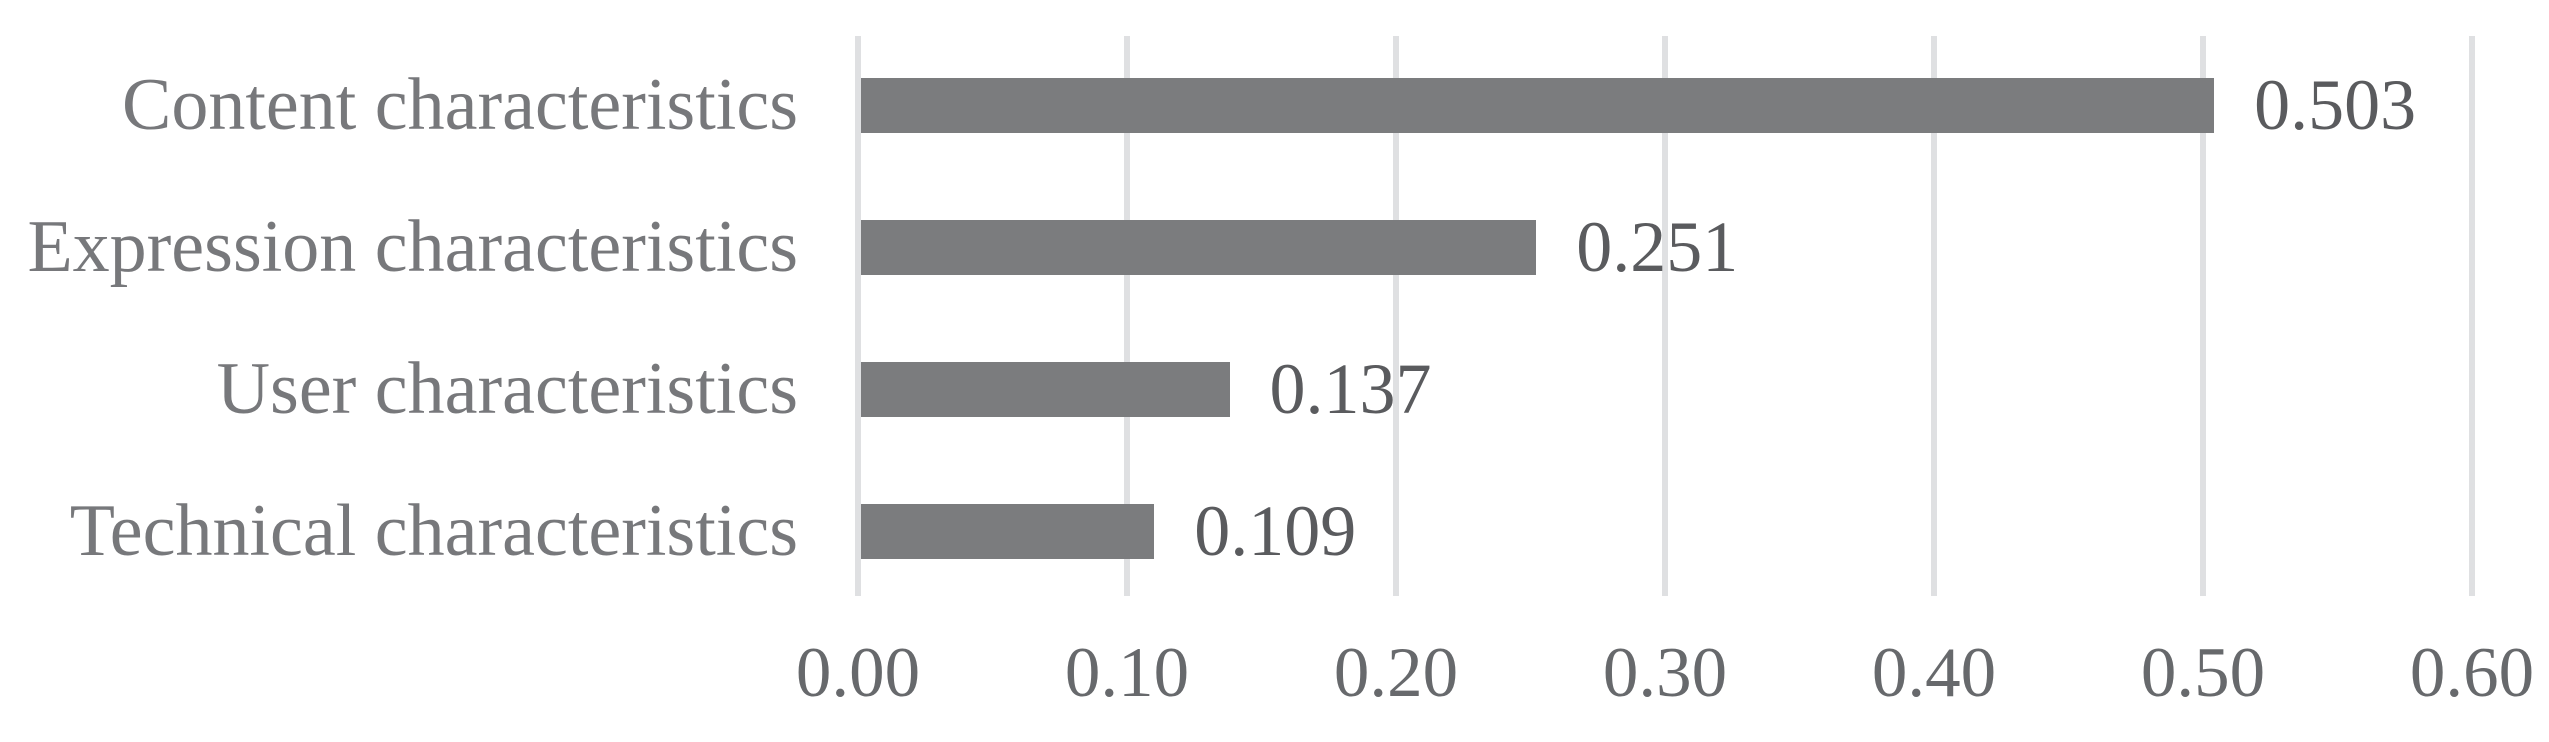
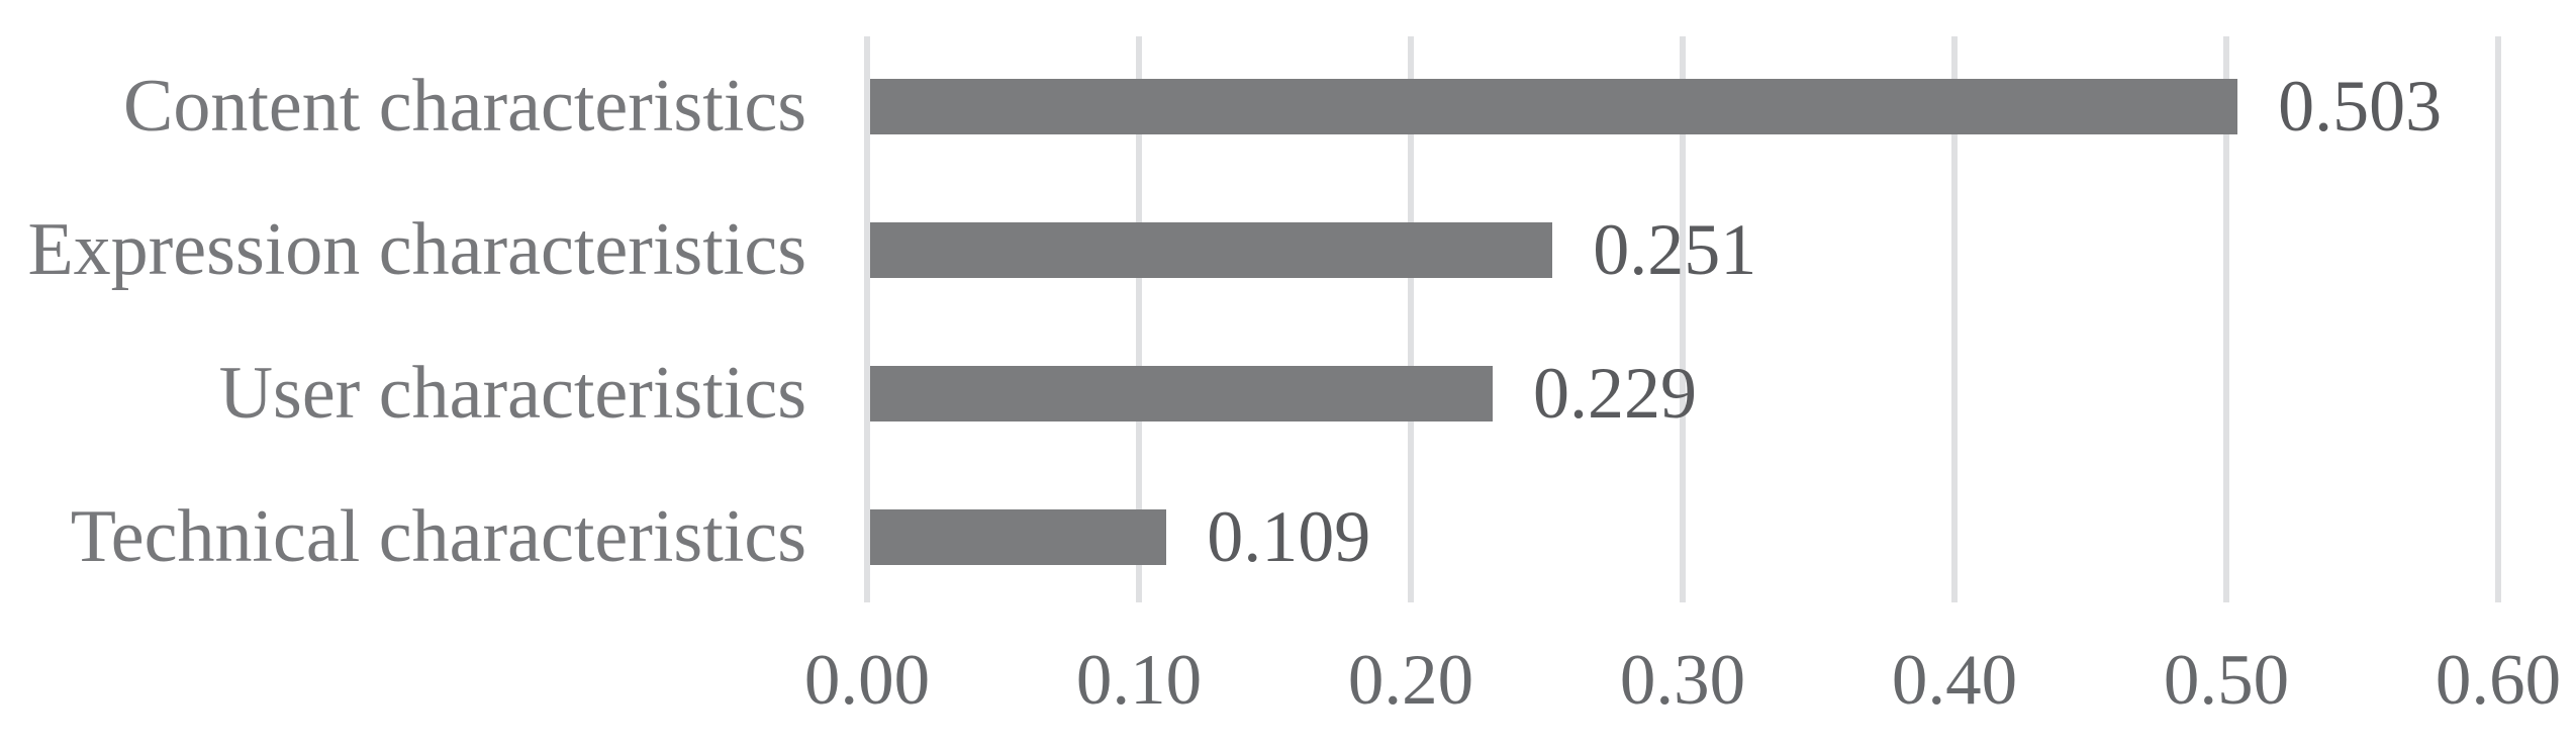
User characteristics: 0.137 -> 0.229
